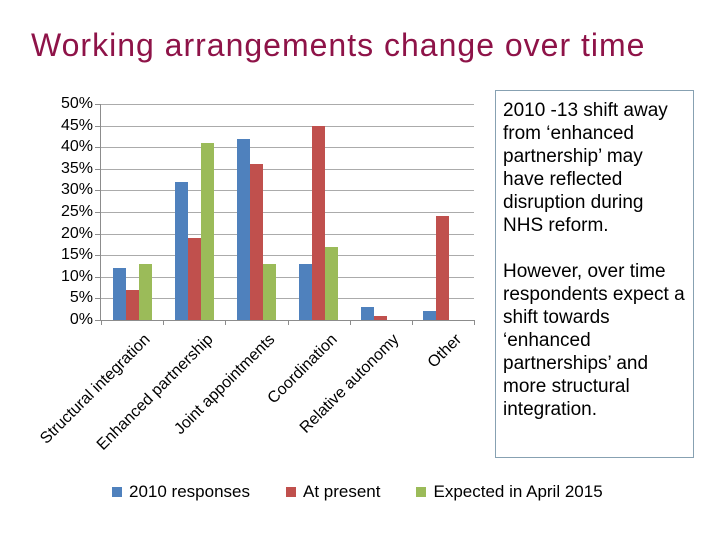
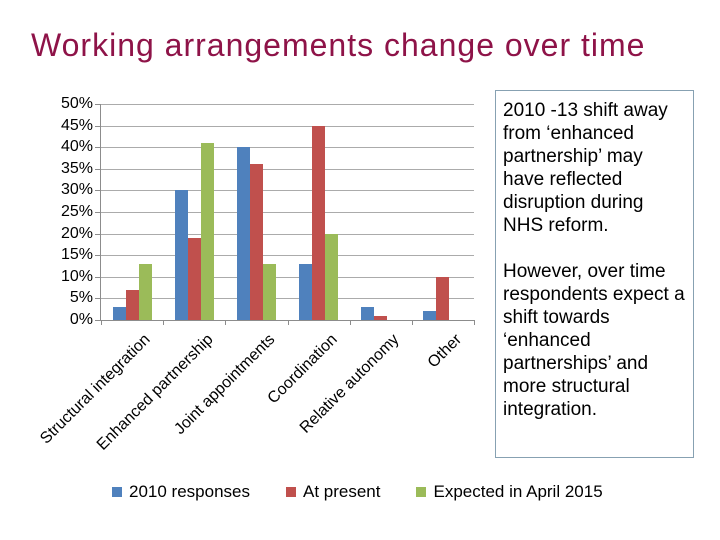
2010 responses/Structural integration: 12% -> 3%
2010 responses/Enhanced partnership: 32% -> 30%
2010 responses/Joint appointments: 42% -> 40%
Expected in April 2015/Coordination: 17% -> 20%
At present/Other: 24% -> 10%
